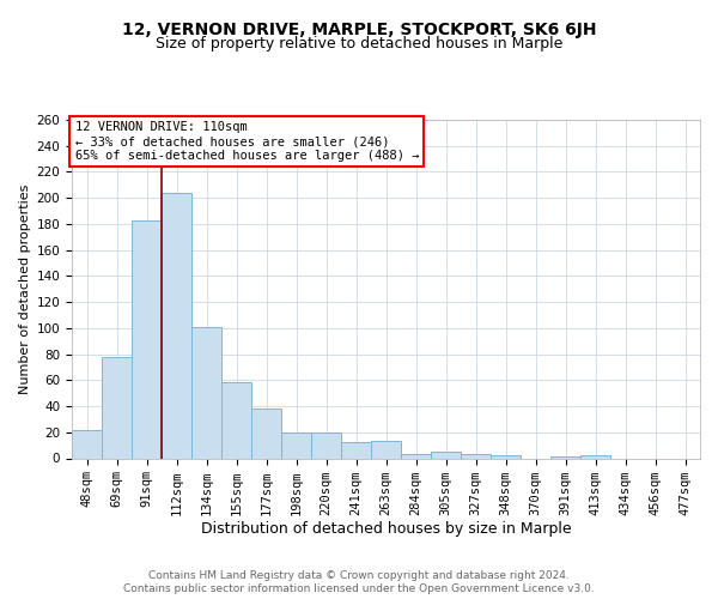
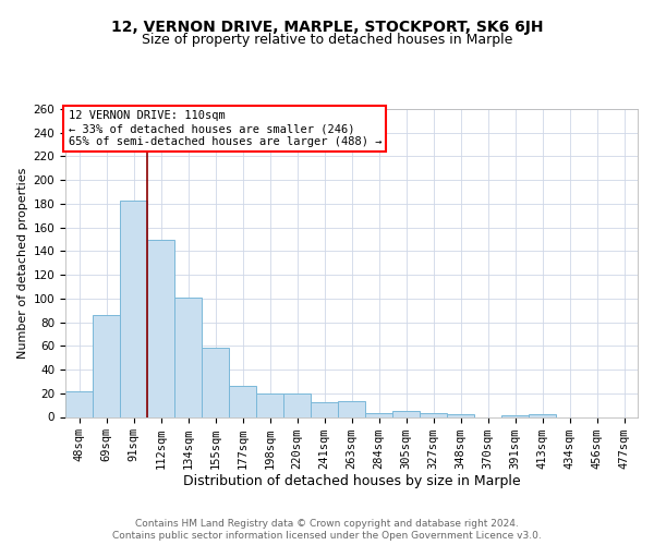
69sqm: 78 -> 86
112sqm: 204 -> 150
177sqm: 38 -> 26
